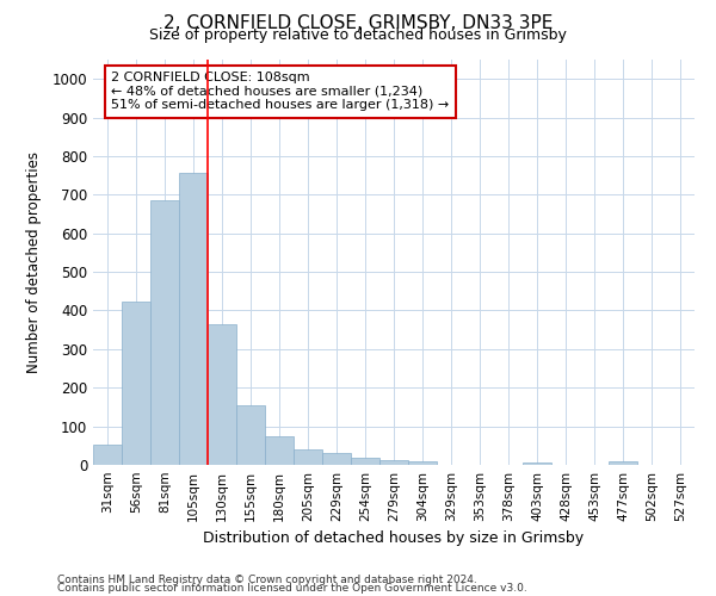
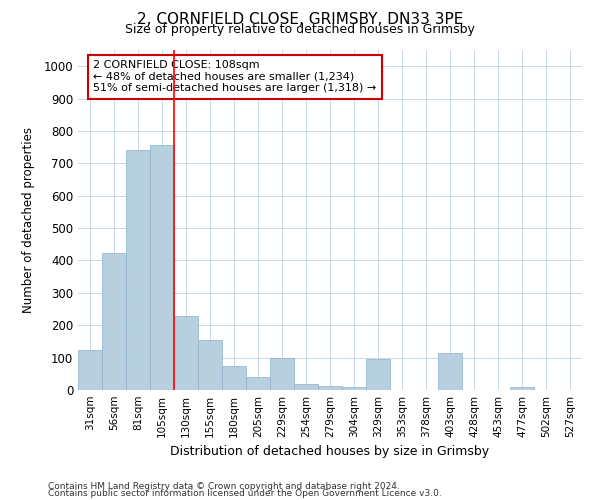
31sqm: 52 -> 125
81sqm: 685 -> 740
130sqm: 365 -> 230
229sqm: 30 -> 100
329sqm: 1 -> 95
403sqm: 5 -> 115
